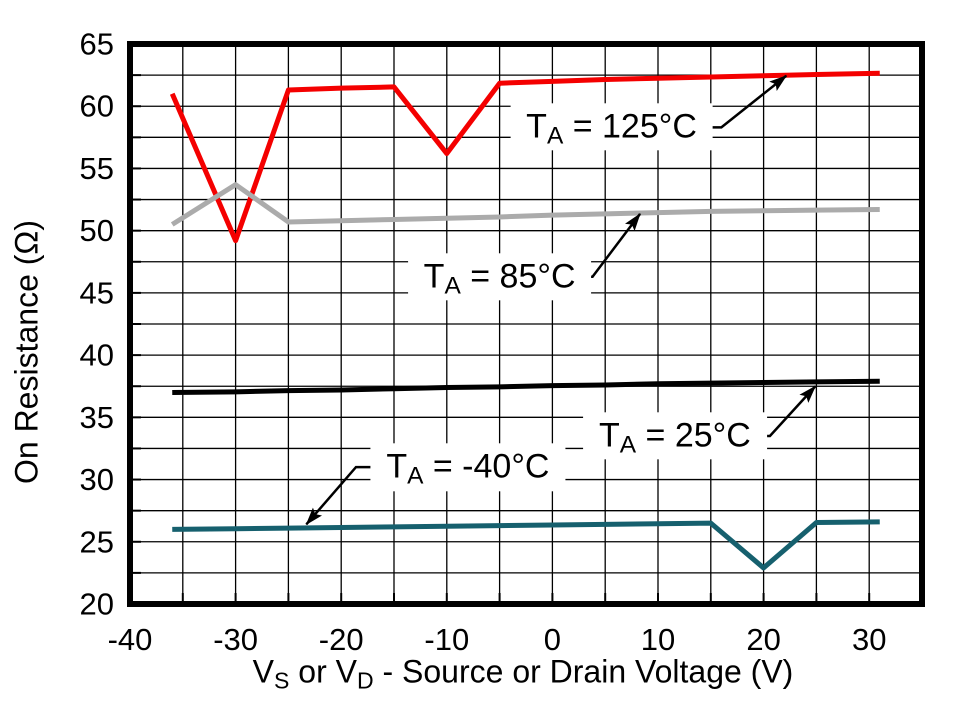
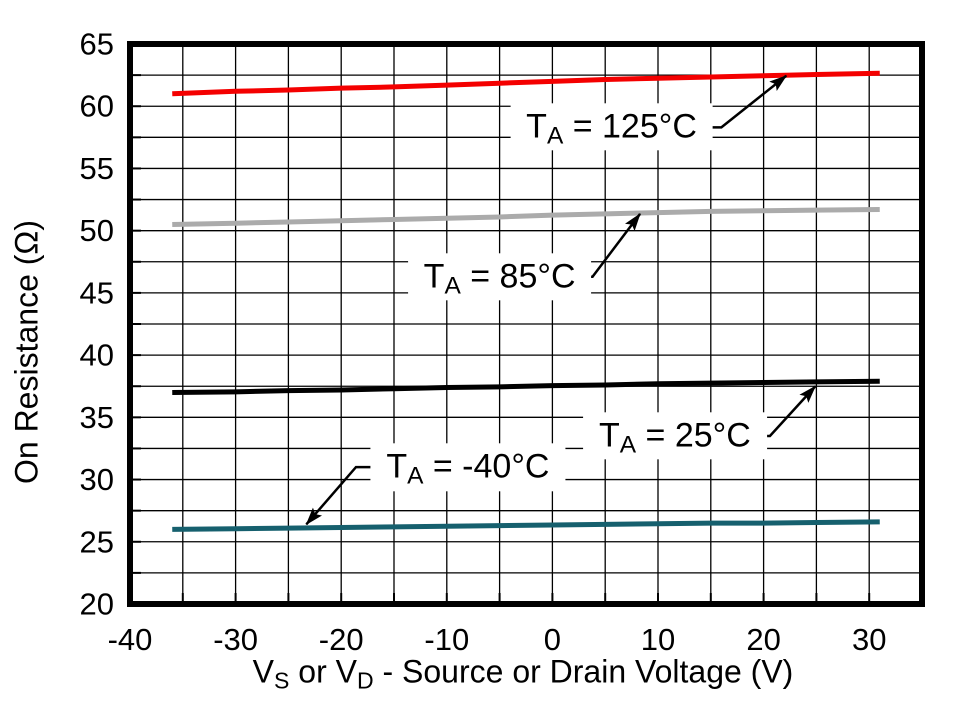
TA = 125°C/-30: 49.2 -> 61.2
TA = 85°C/-30: 53.7 -> 50.6
TA = 125°C/-10: 56.2 -> 61.7
TA = -40°C/20: 22.9 -> 26.5
